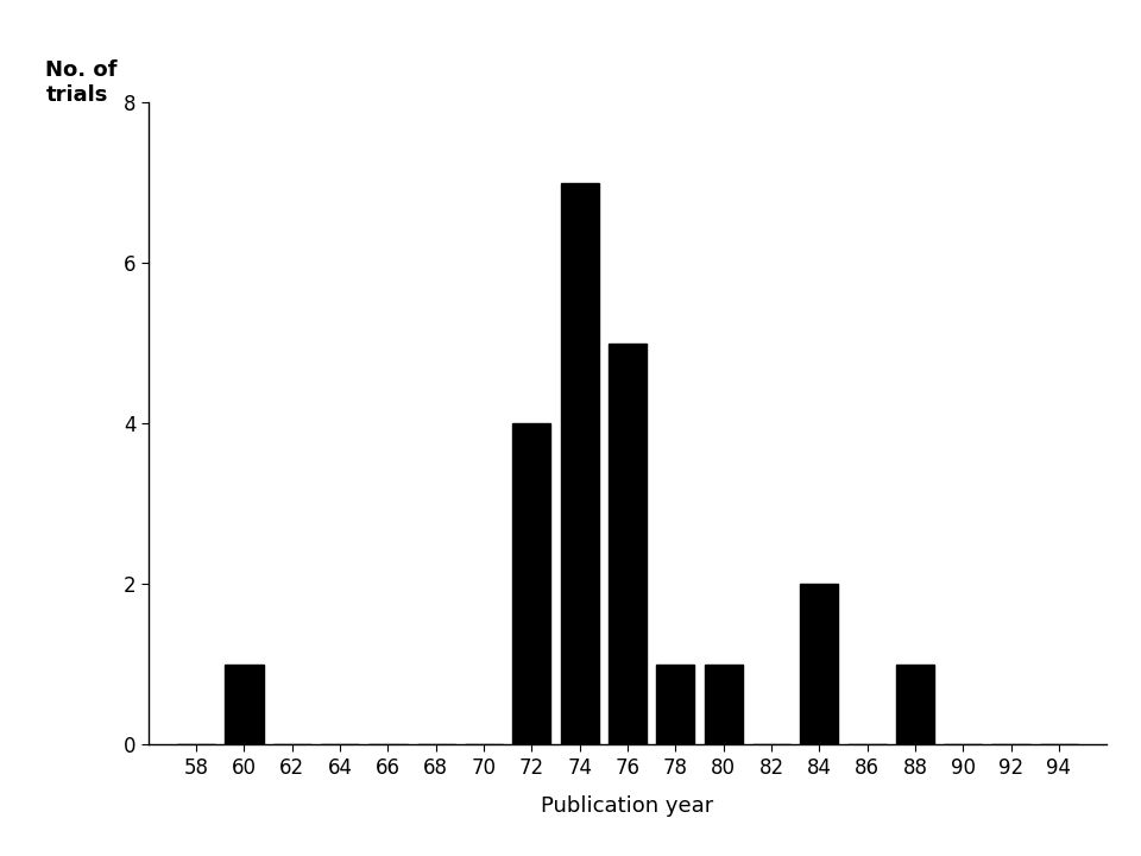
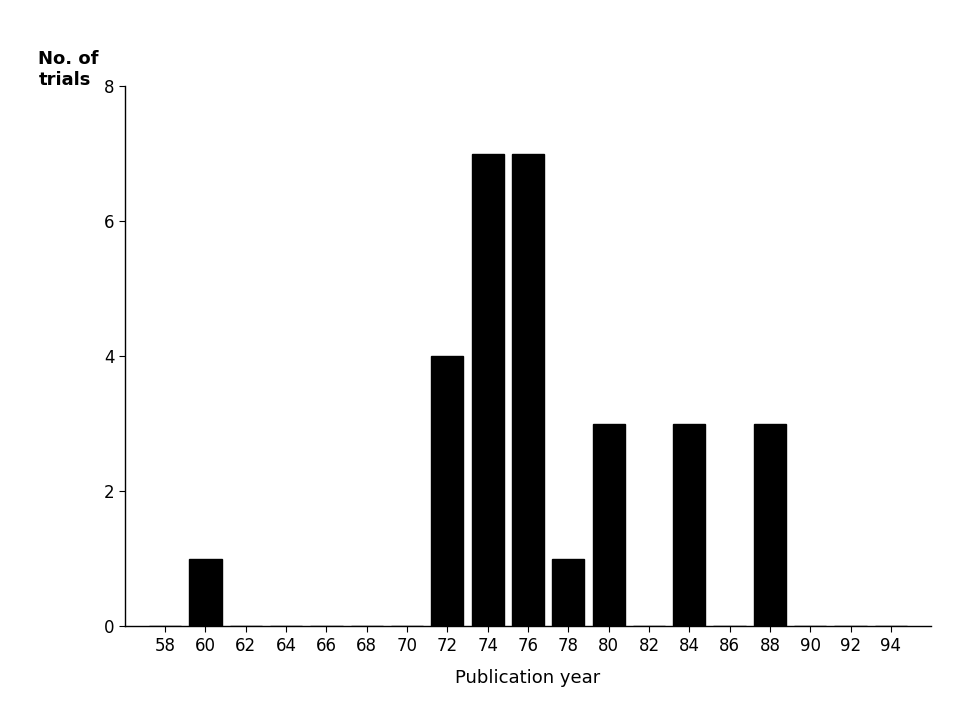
76: 5 -> 7
80: 1 -> 3
84: 2 -> 3
88: 1 -> 3
